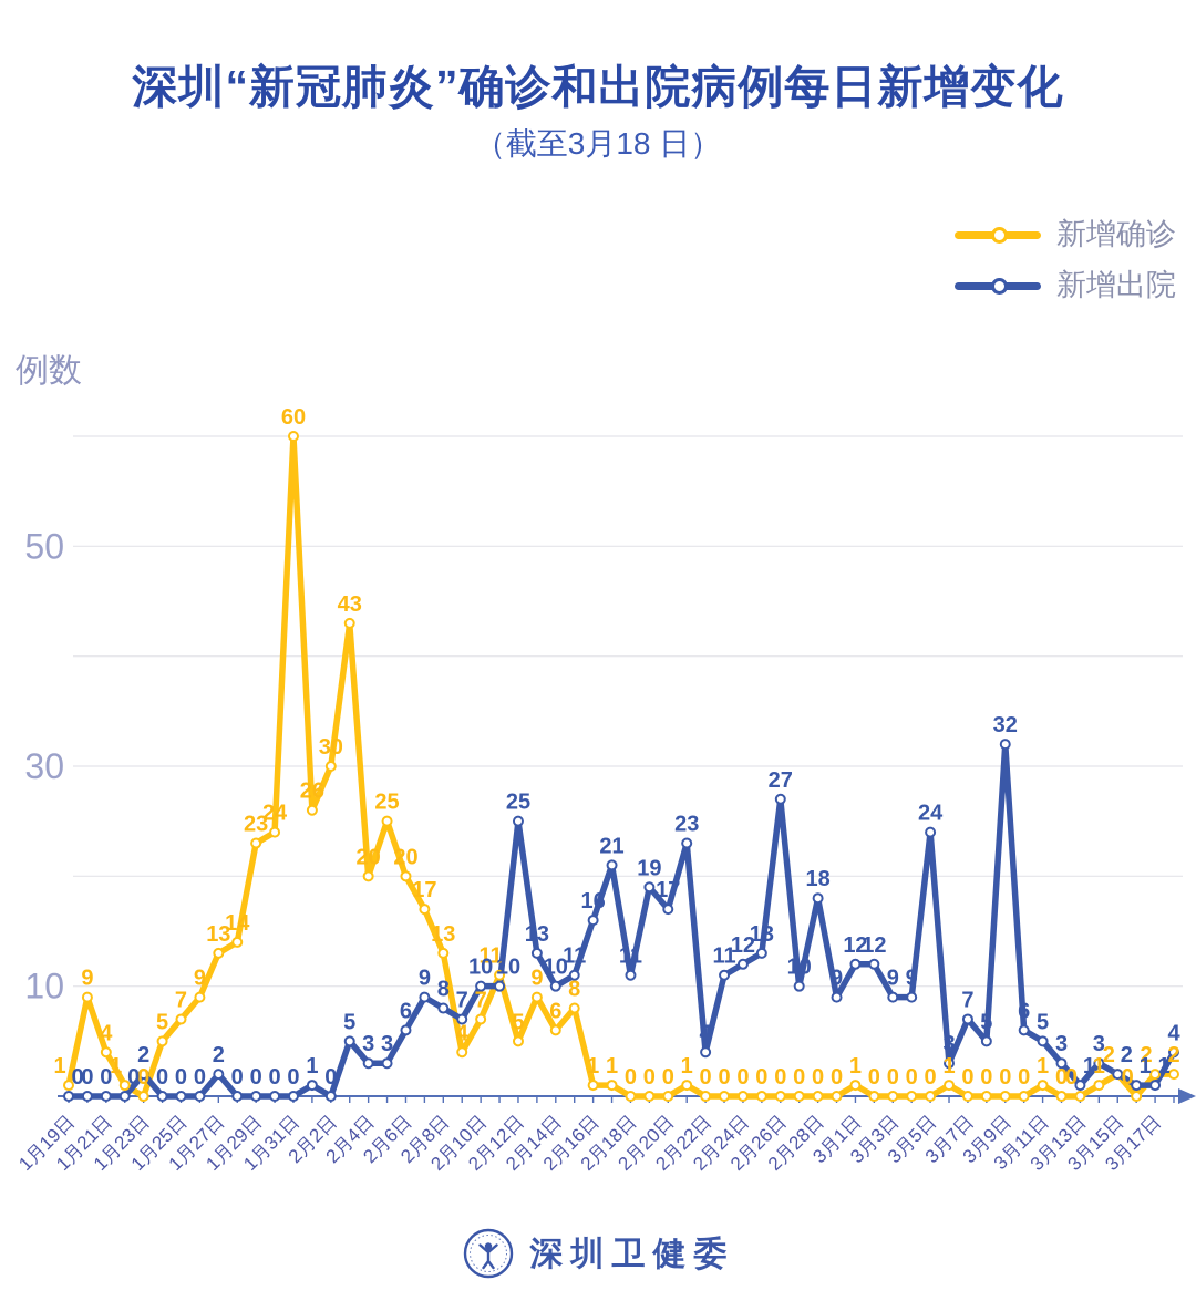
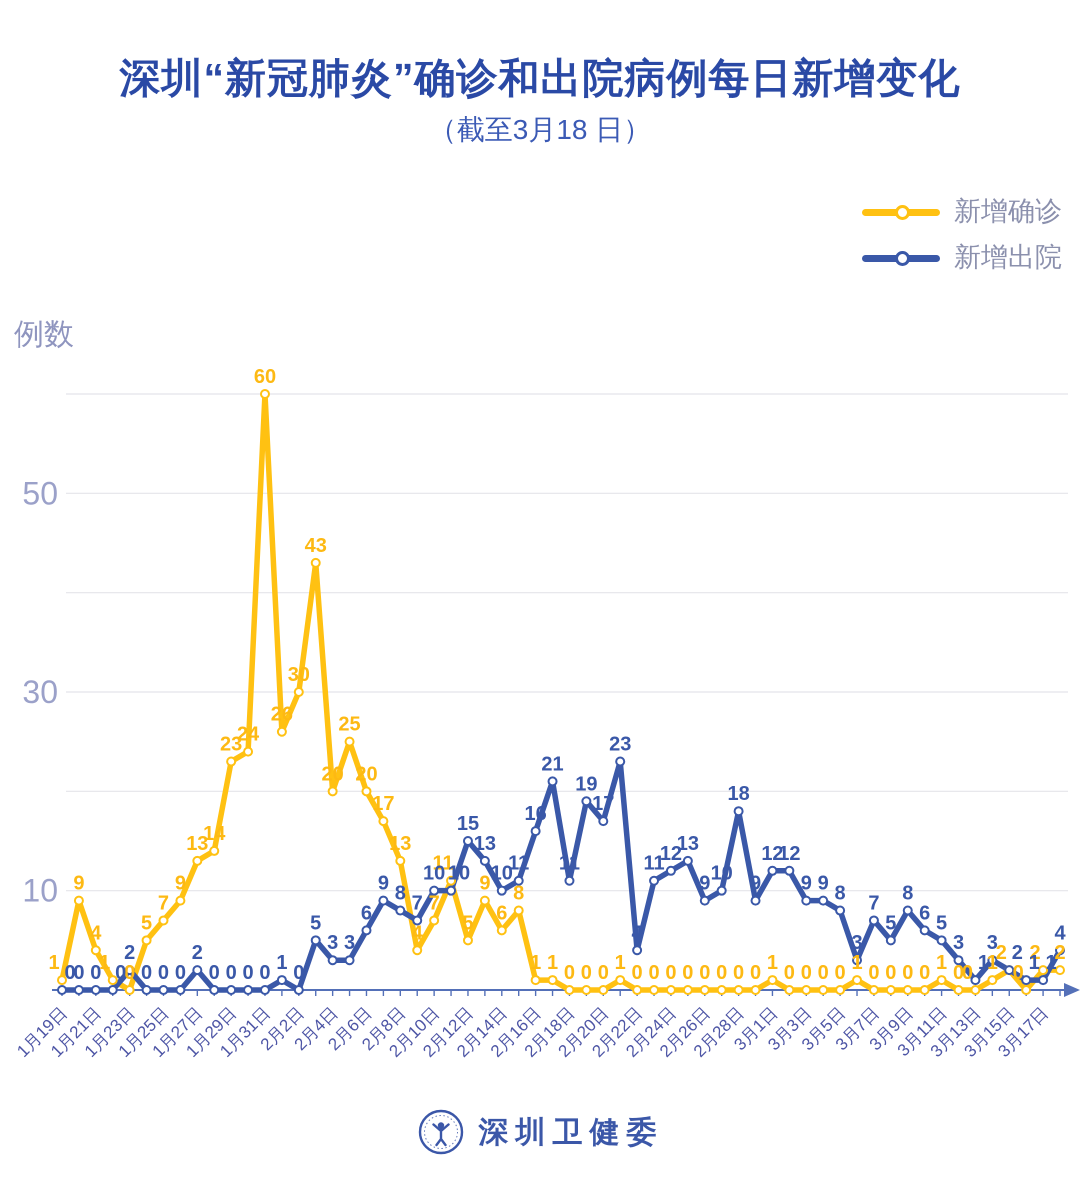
新增出院/2月12日: 25 -> 15
新增出院/2月26日: 27 -> 9
新增出院/3月5日: 24 -> 8
新增出院/3月9日: 32 -> 8
